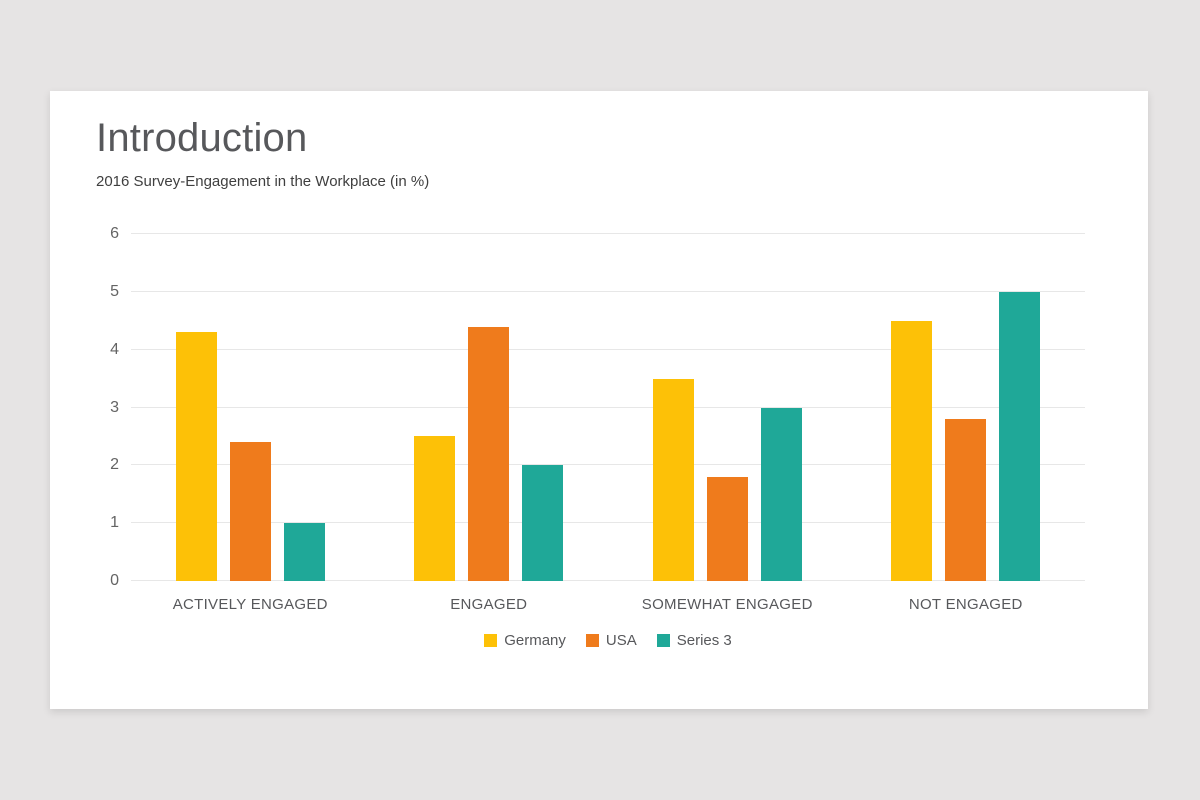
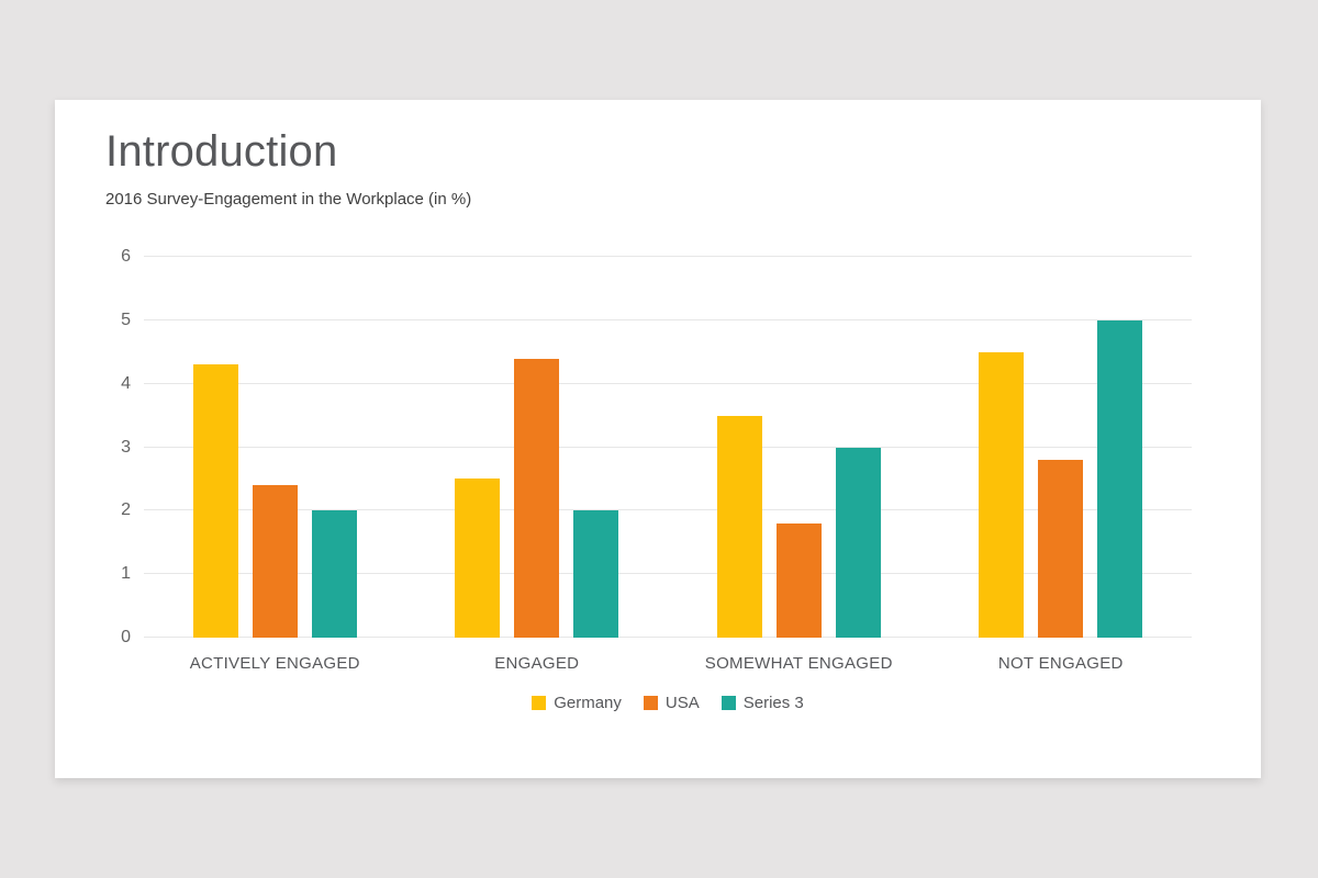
Series 3/ACTIVELY ENGAGED: 1 -> 2
